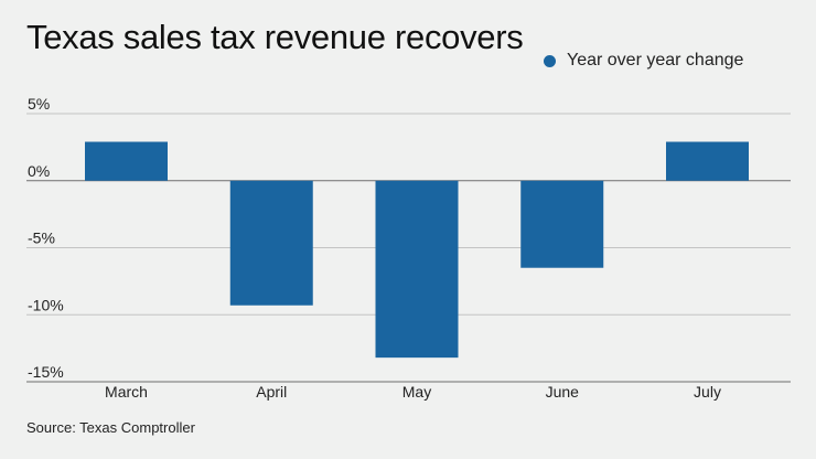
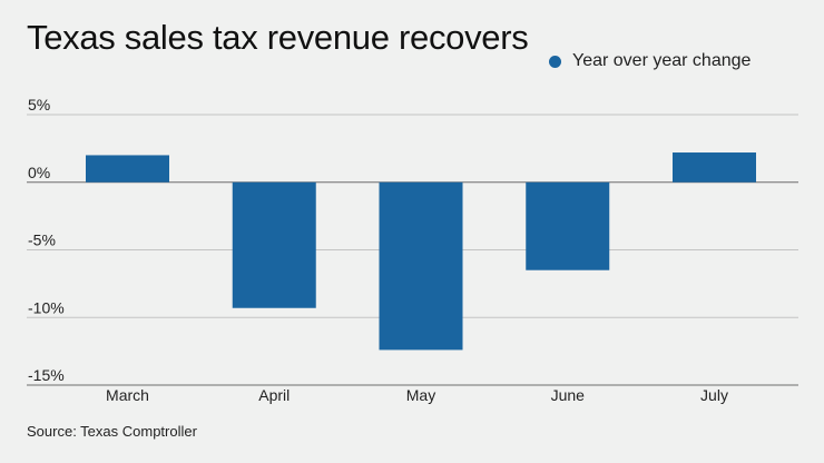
March: 2.9% -> 2.0%
May: -13.2% -> -12.4%
July: 2.9% -> 2.2%
